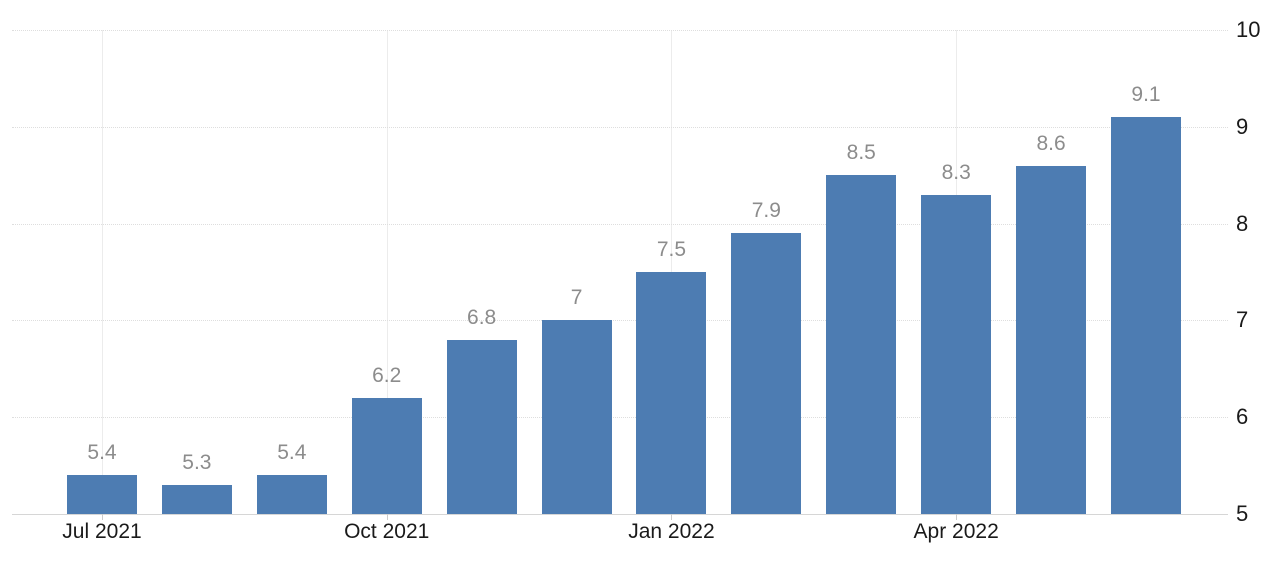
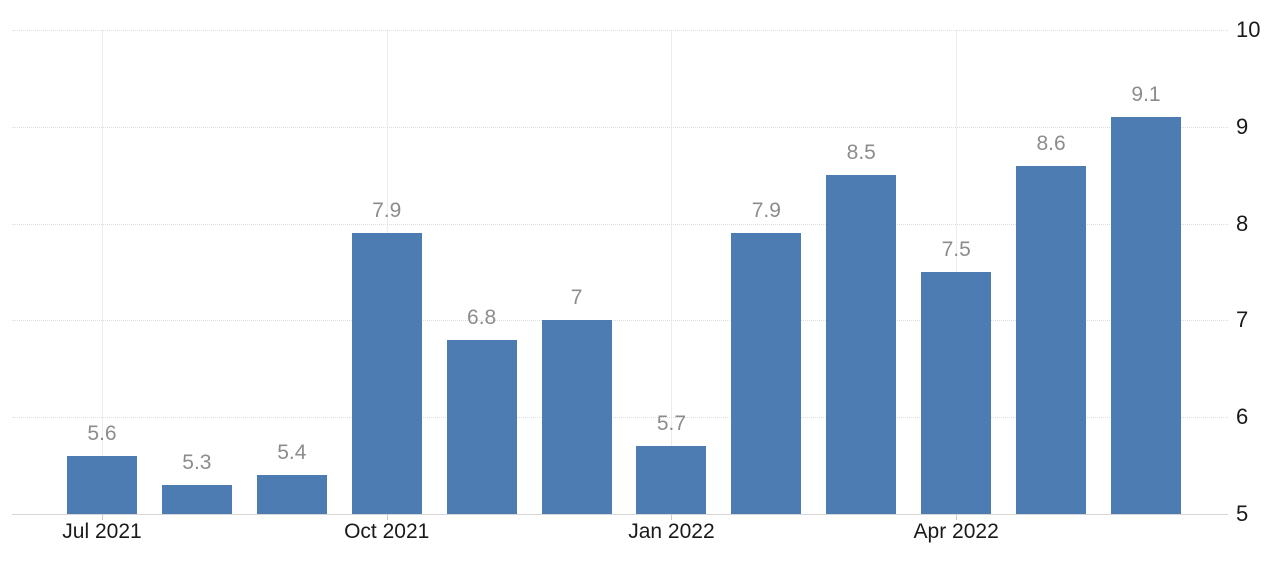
Jul 2021: 5.4 -> 5.6
Oct 2021: 6.2 -> 7.9
Jan 2022: 7.5 -> 5.7
Apr 2022: 8.3 -> 7.5
